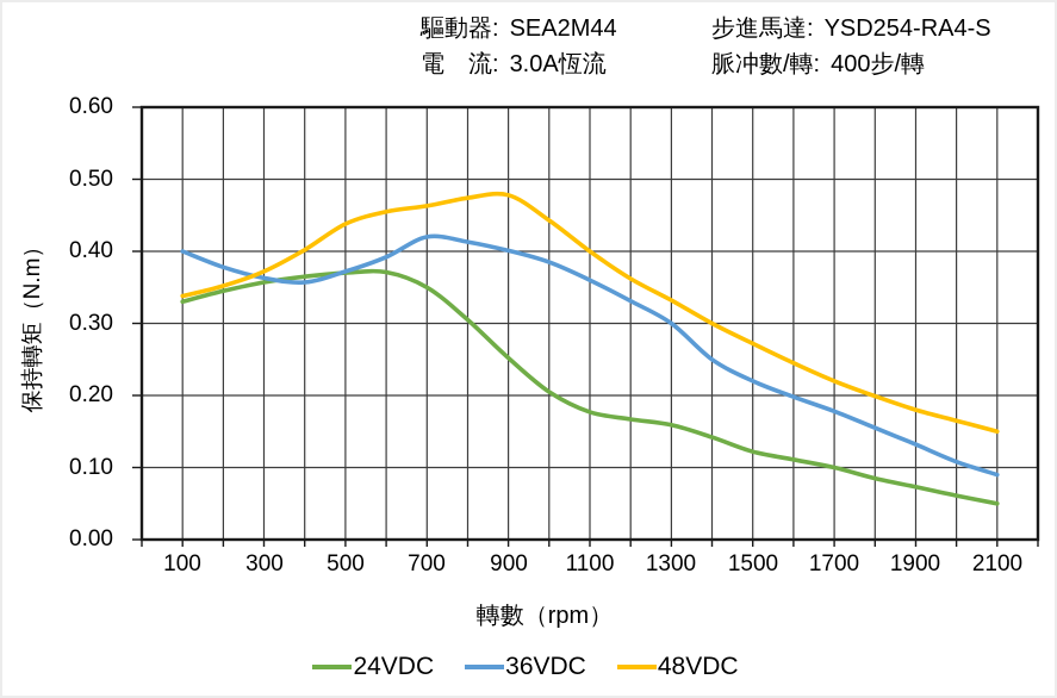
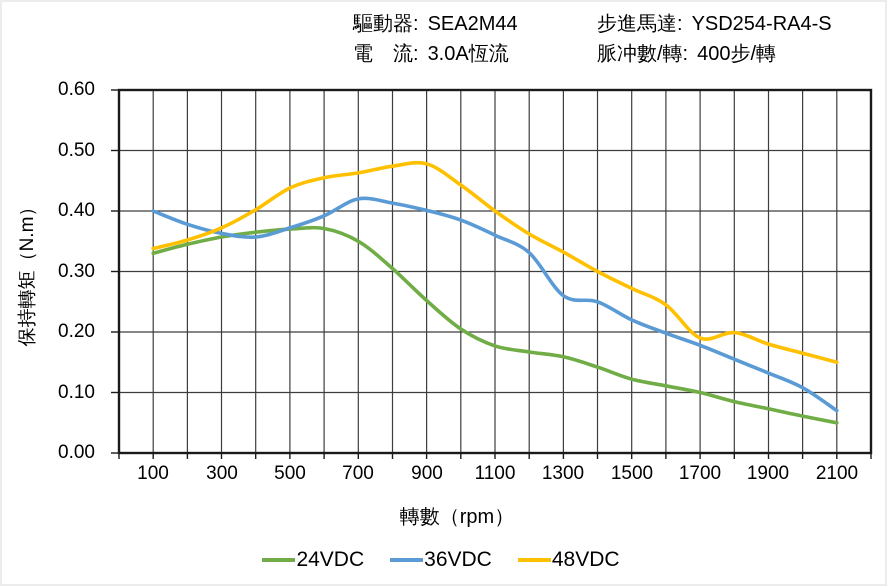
36VDC/1300: 0.30 -> 0.26
48VDC/1700: 0.22 -> 0.19
36VDC/2100: 0.09 -> 0.07
